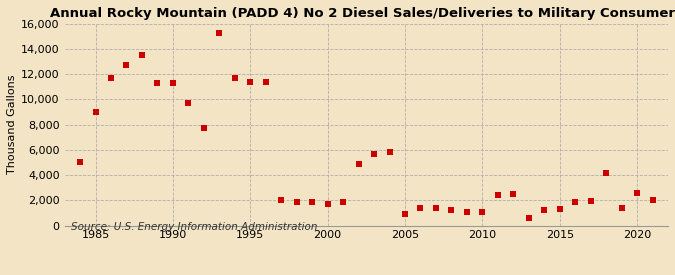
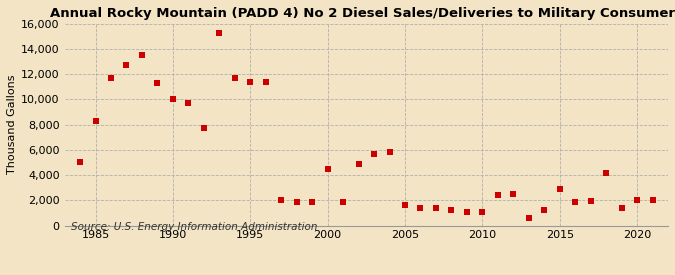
1985: 9,000 -> 8,300
1990: 11,300 -> 10,000
2000: 1,700 -> 4,500
2005: 900 -> 1,600
2015: 1,300 -> 2,900
2020: 2,600 -> 2,000
